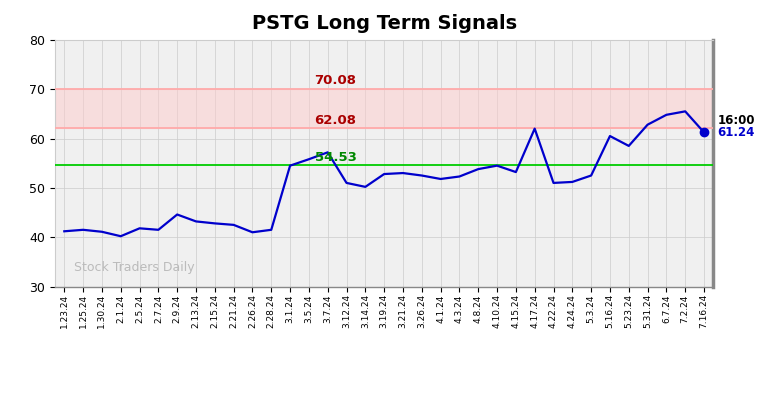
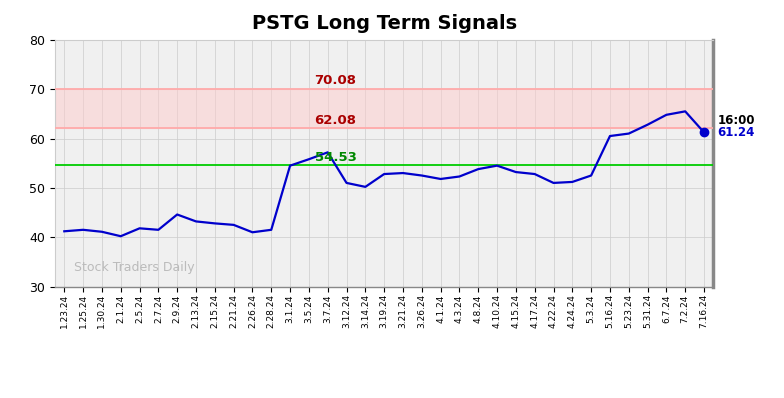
4.17.24: 62.0 -> 52.8
5.23.24: 58.5 -> 61.0
